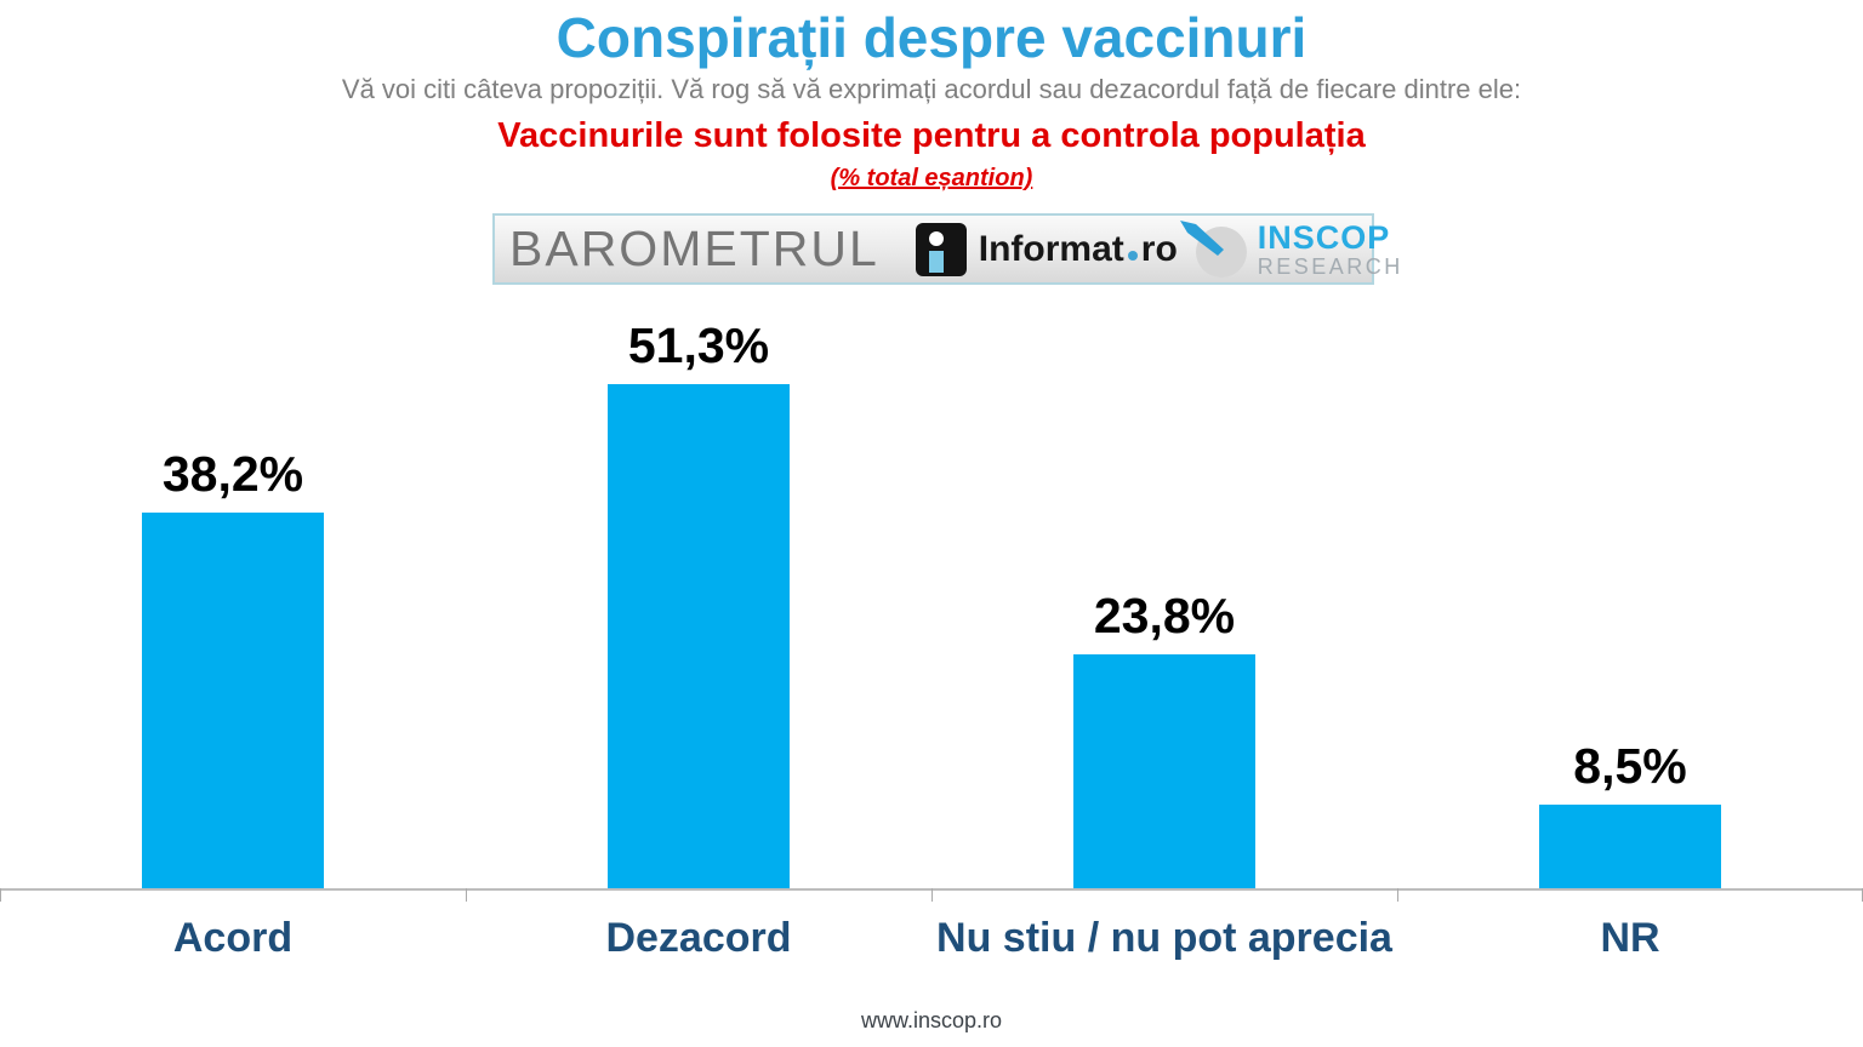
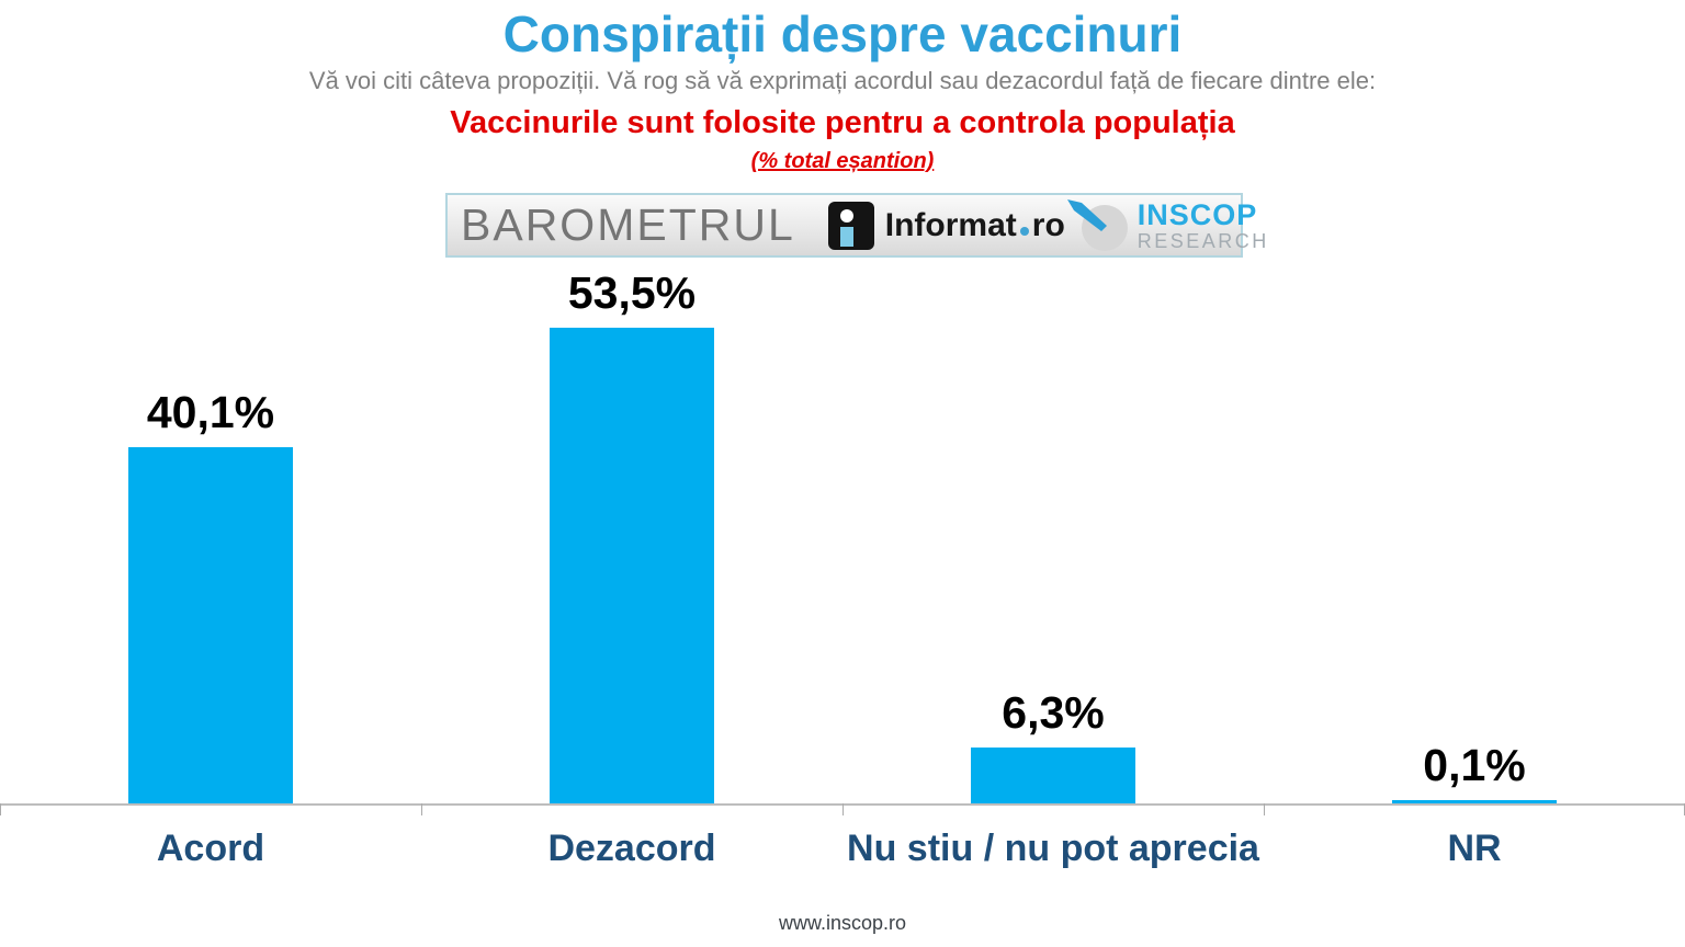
Acord: 38,2% -> 40,1%
Dezacord: 51,3% -> 53,5%
Nu stiu / nu pot aprecia: 23,8% -> 6,3%
NR: 8,5% -> 0,1%
